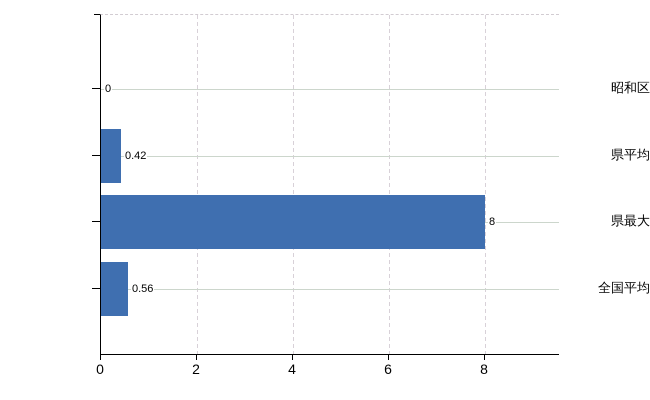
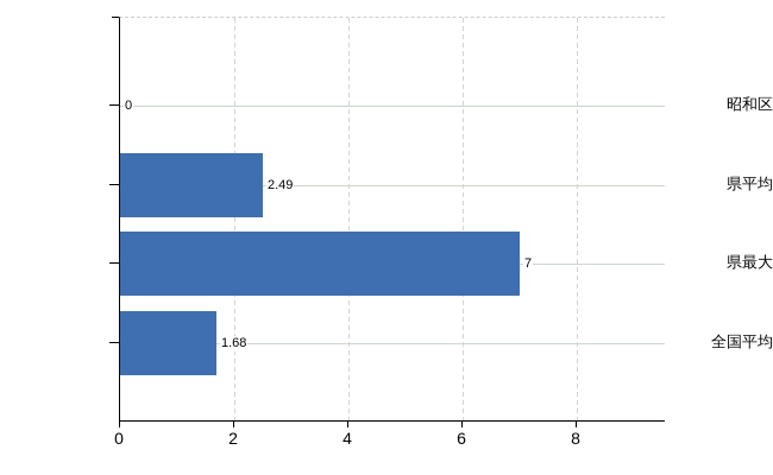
県平均: 0.42 -> 2.49
県最大: 8 -> 7
全国平均: 0.56 -> 1.68
